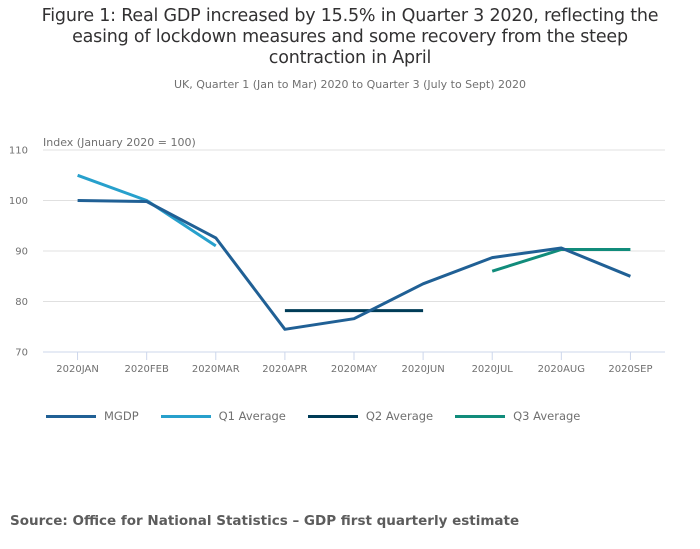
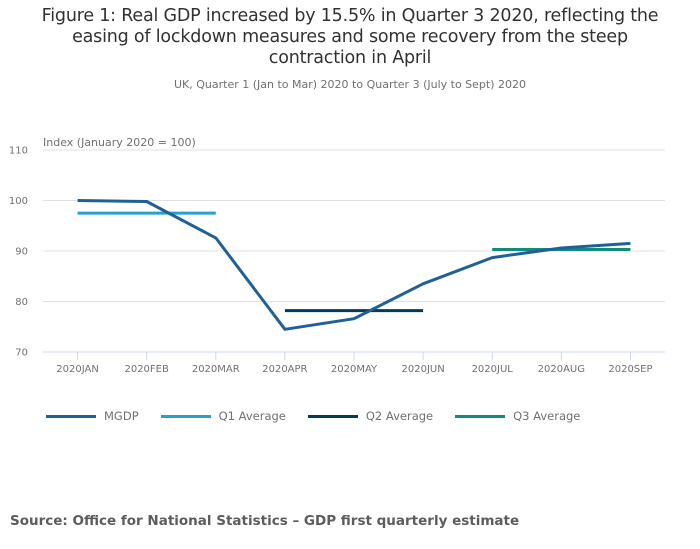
Q1 Average/2020JAN: 105 -> 98
Q1 Average/2020FEB: 100 -> 98
Q1 Average/2020MAR: 91 -> 98
Q3 Average/2020JUL: 86 -> 90
MGDP/2020SEP: 85 -> 92
